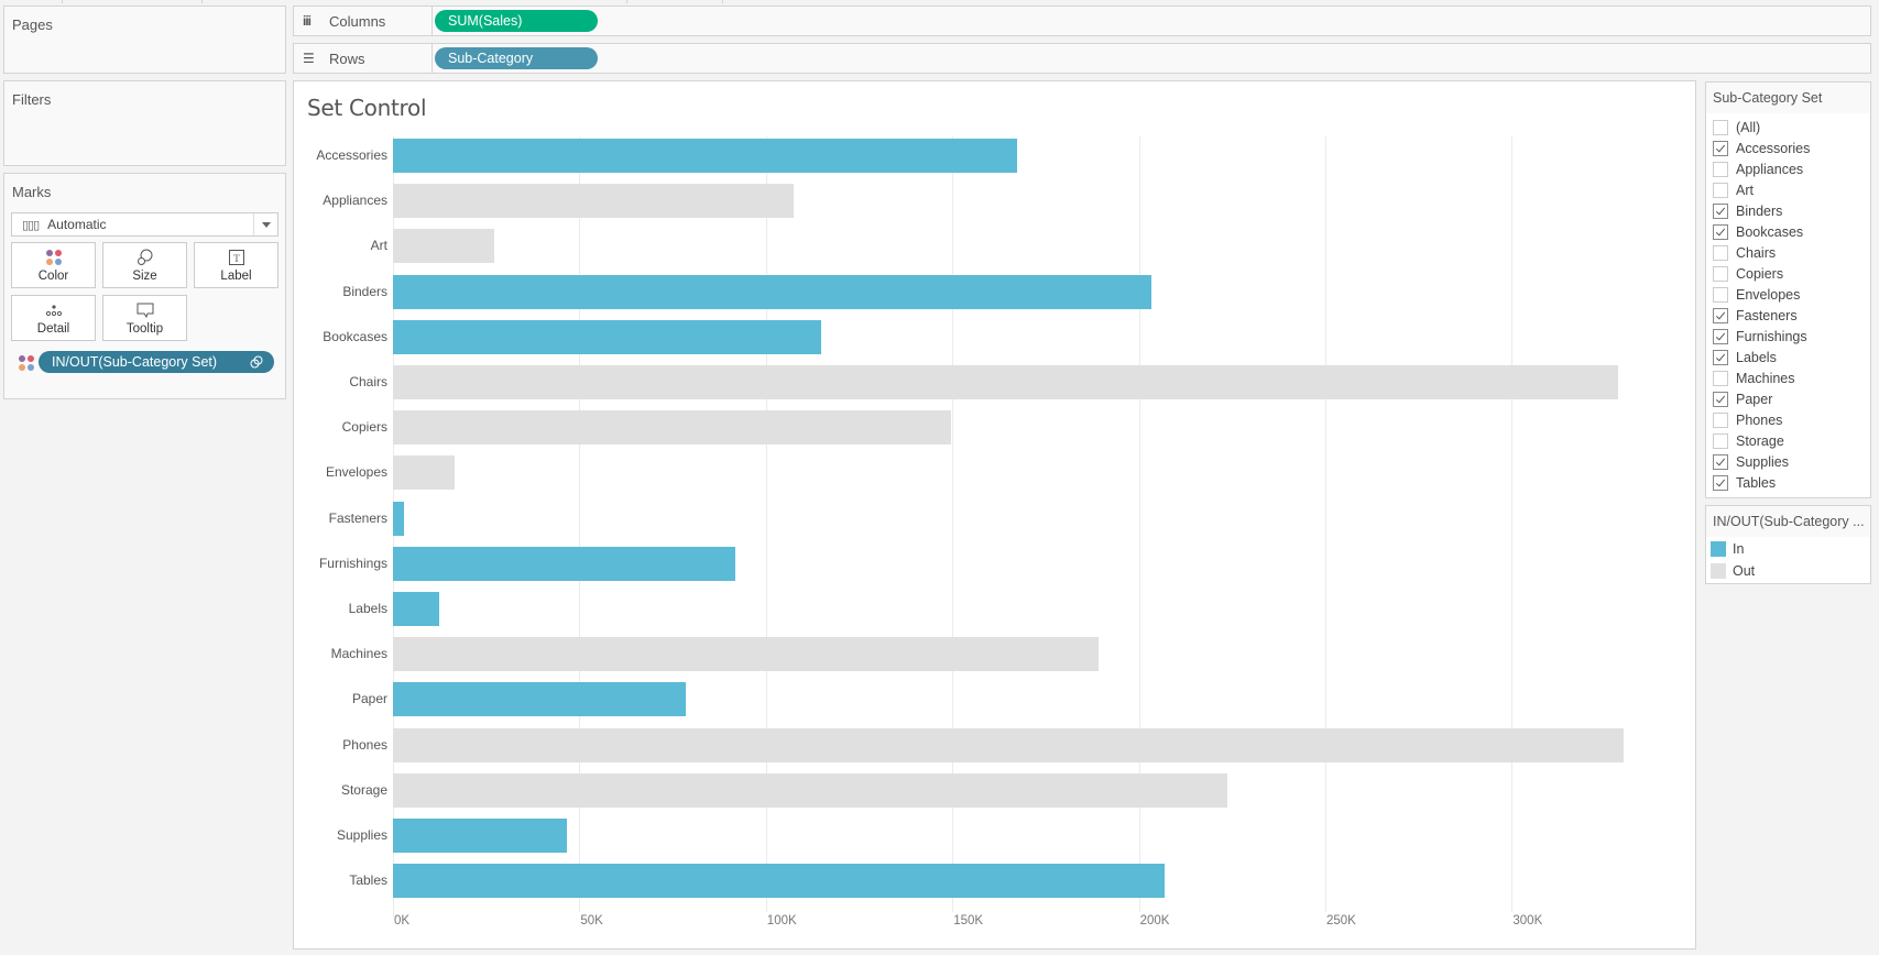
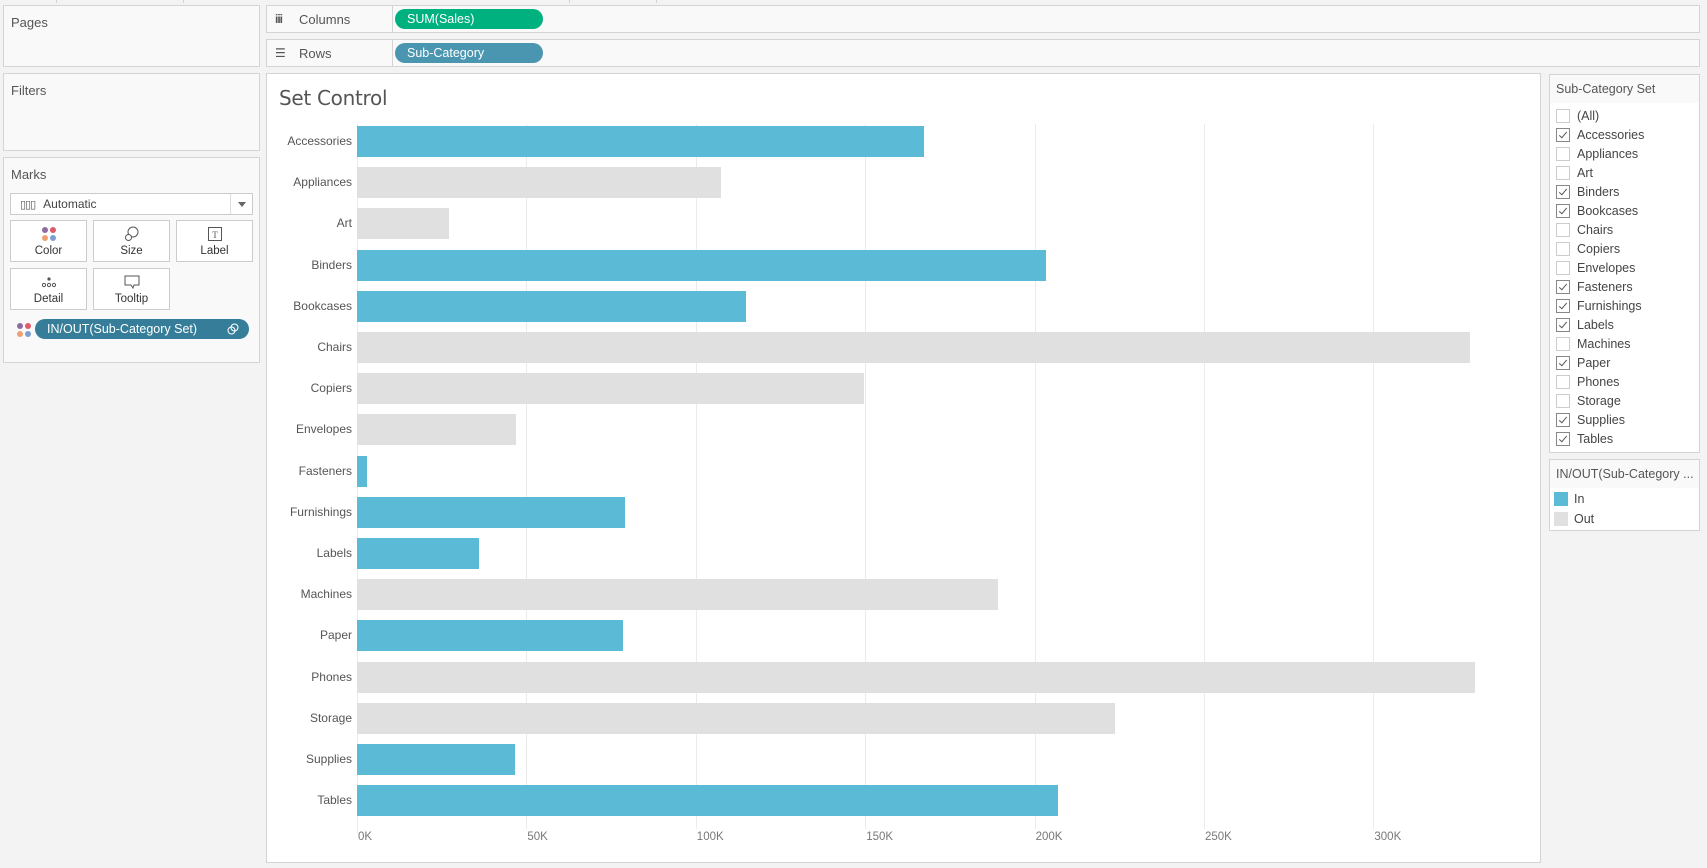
Envelopes: 16K -> 47K
Furnishings: 92K -> 79K
Labels: 12K -> 36K
